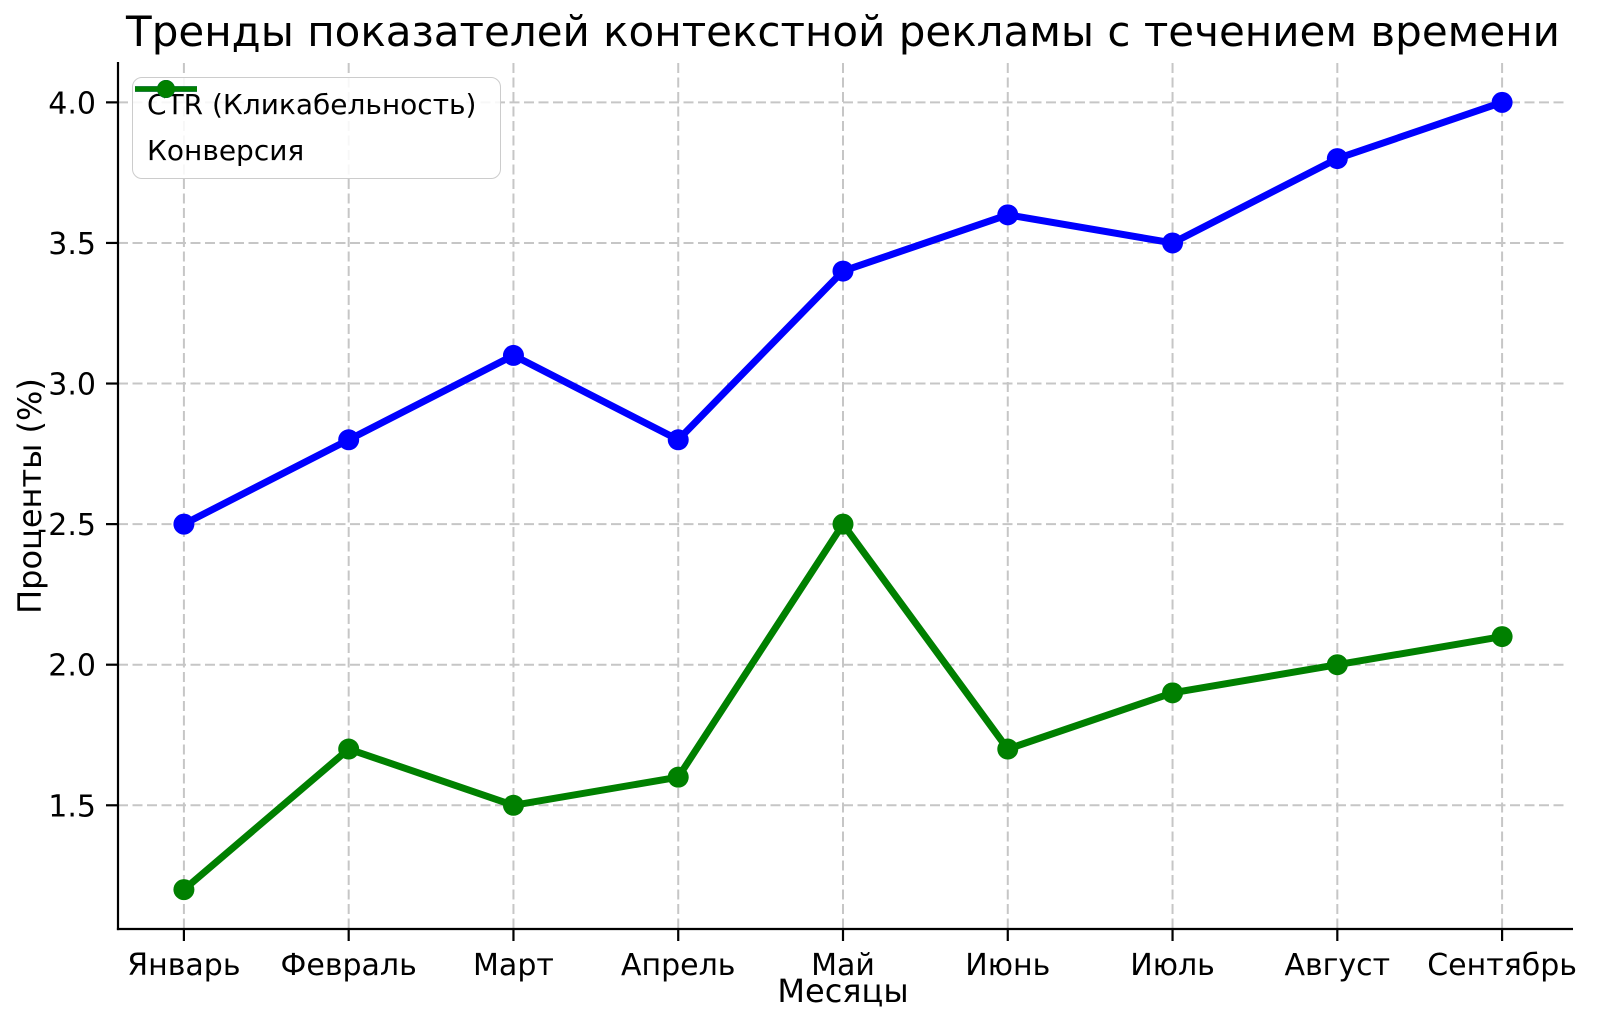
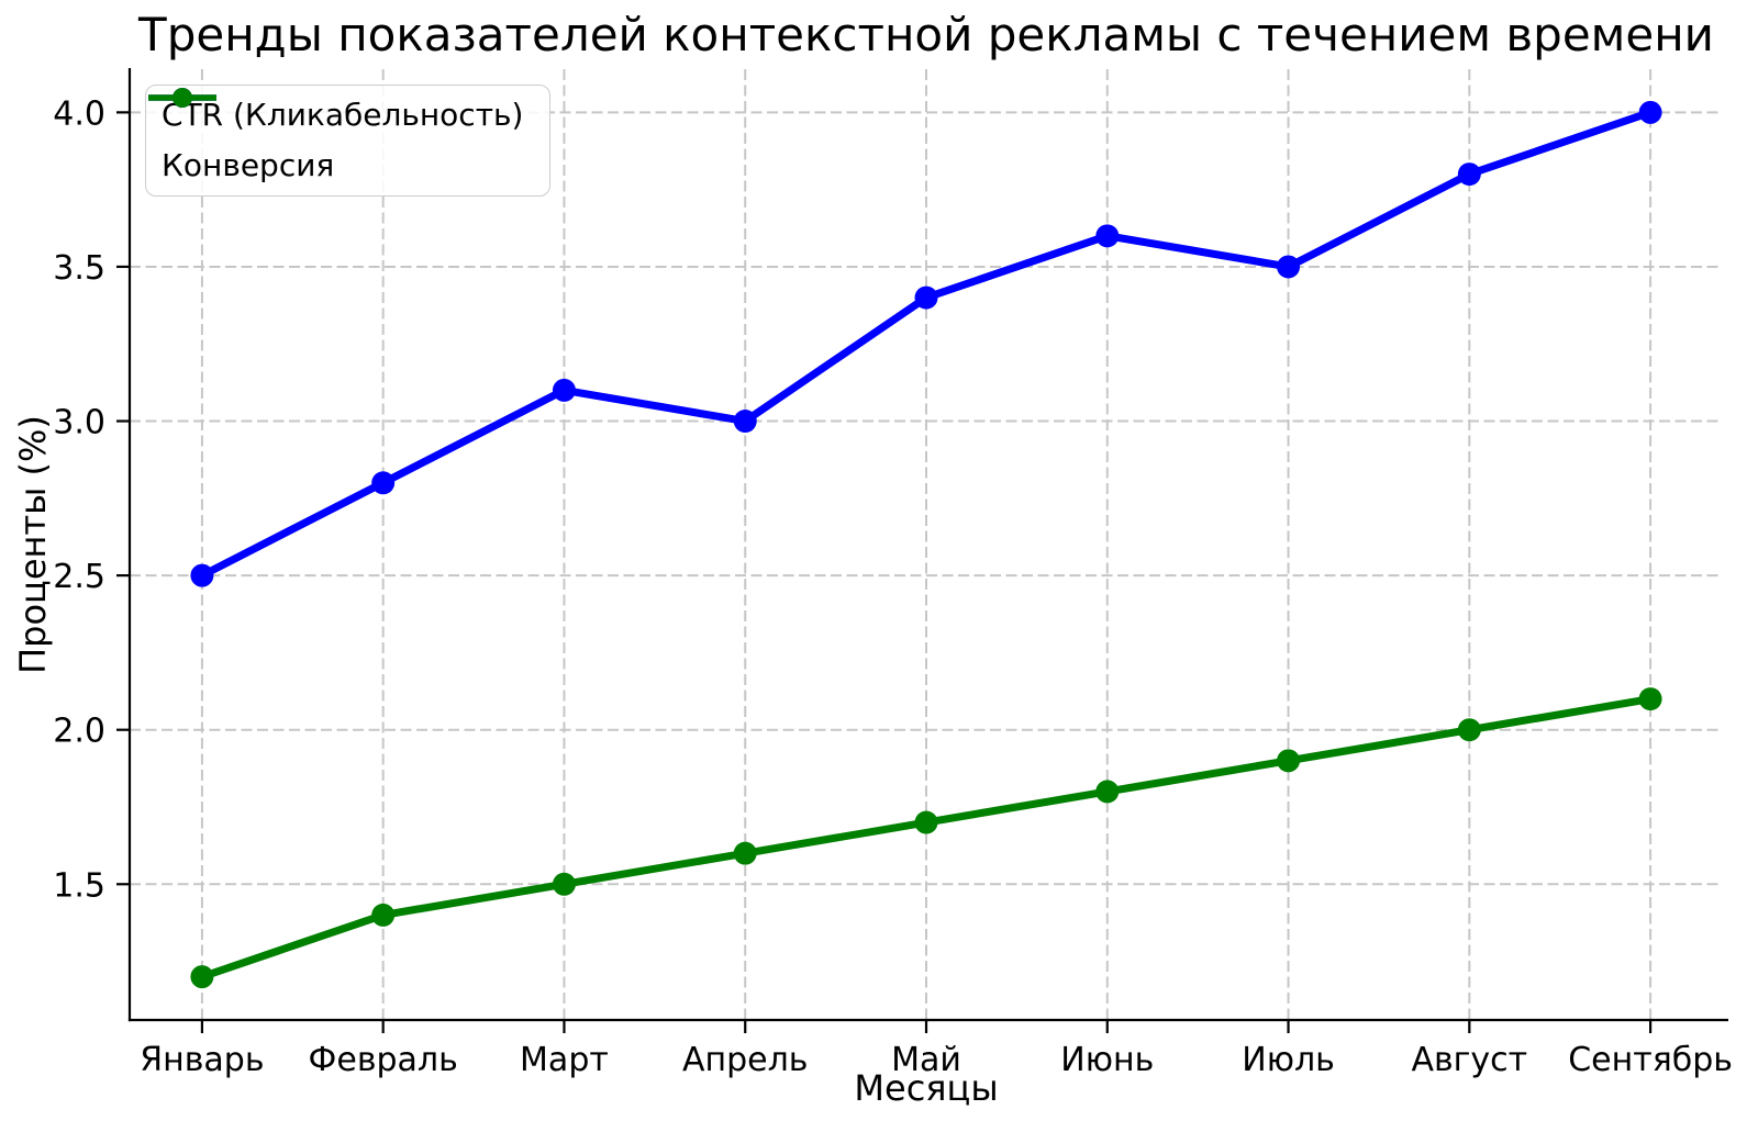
Конверсия/Февраль: 1.7 -> 1.4
CTR (Кликабельность)/Апрель: 2.8 -> 3.0
Конверсия/Май: 2.5 -> 1.7
Конверсия/Июнь: 1.7 -> 1.8
